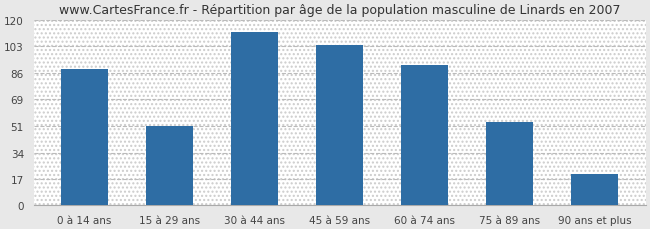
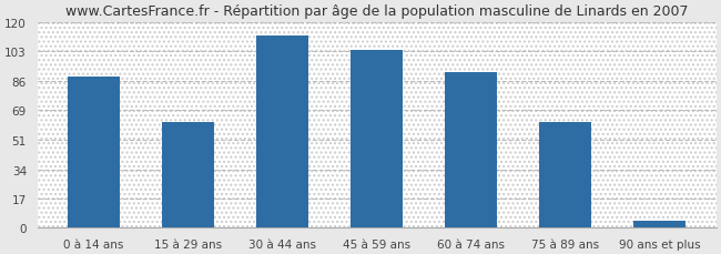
15 à 29 ans: 51 -> 62
75 à 89 ans: 54 -> 62
90 ans et plus: 20 -> 4
